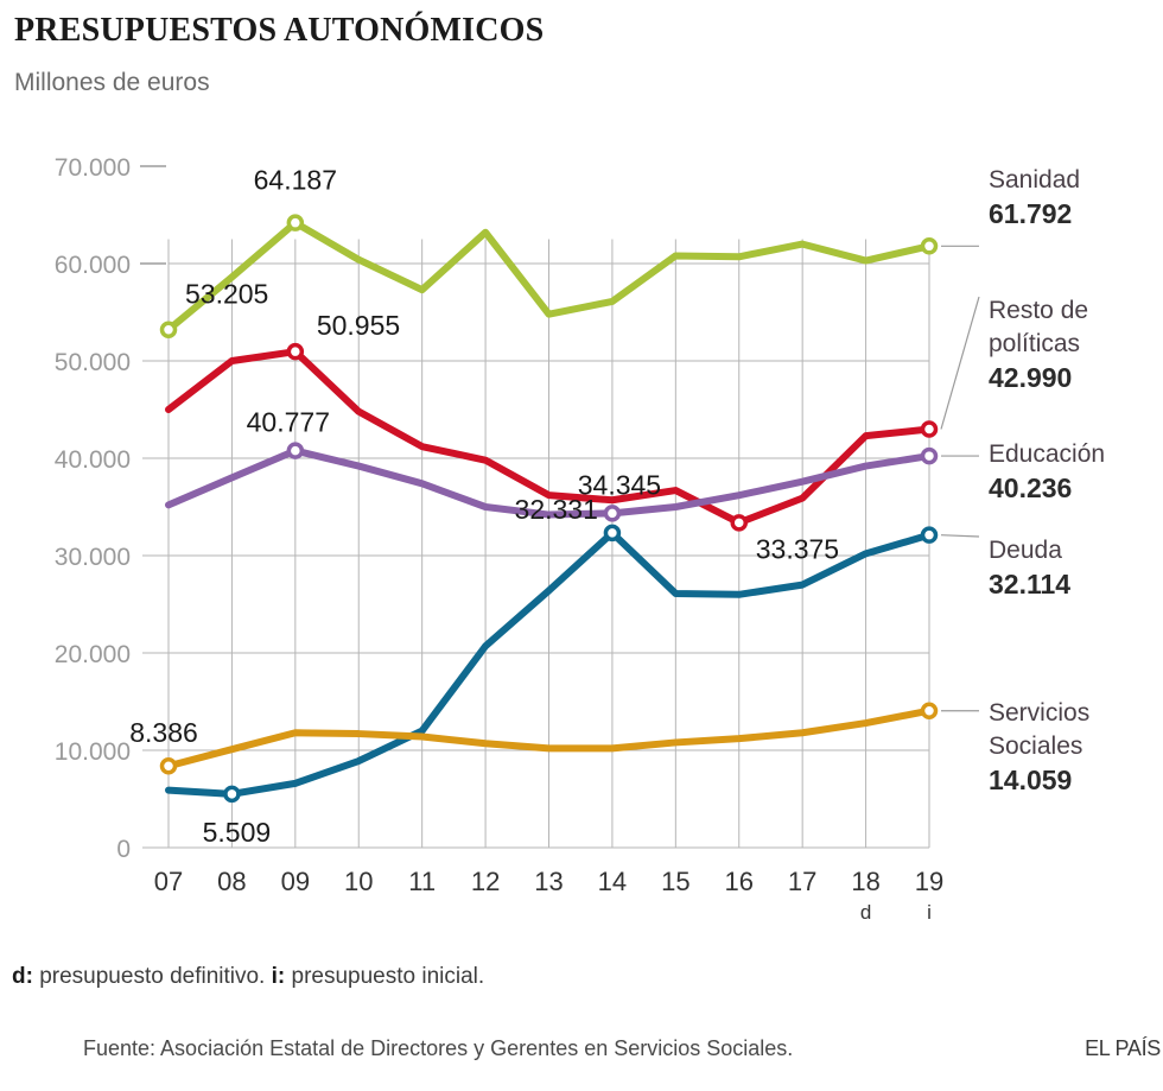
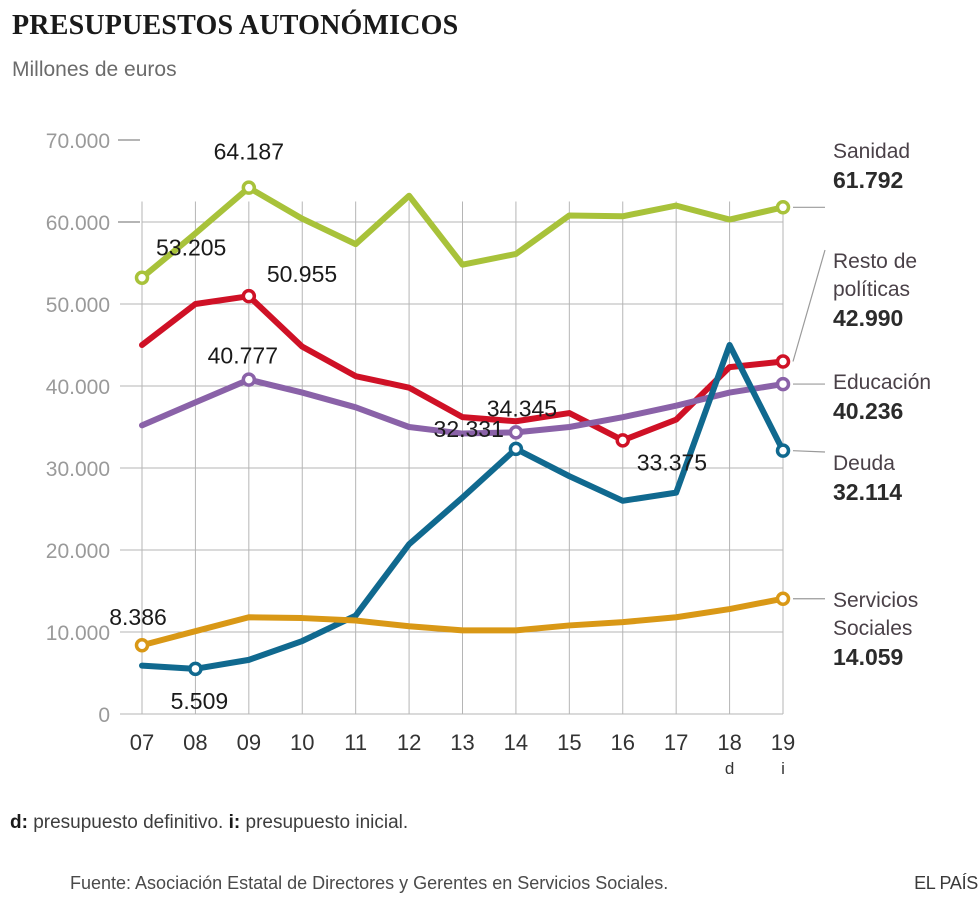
Deuda/15: 26000 -> 29000
Deuda/18: 30000 -> 45000
